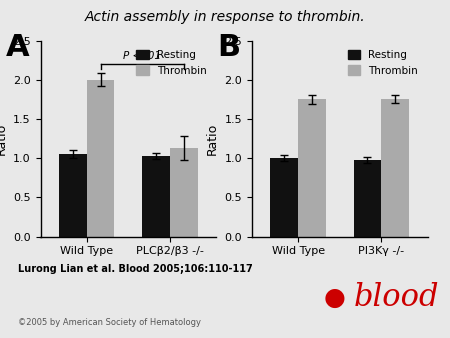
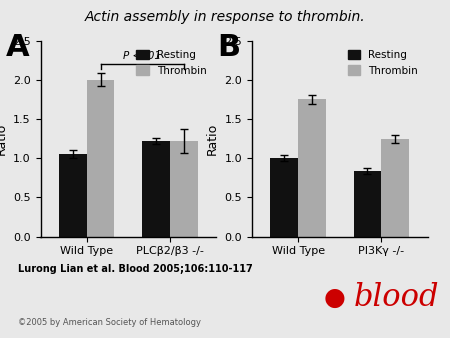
Resting/PLCβ2/β3 -/-: 1.03 -> 1.22
Thrombin/PLCβ2/β3 -/-: 1.13 -> 1.22
Resting/PI3Kγ -/-: 0.98 -> 0.84
Thrombin/PI3Kγ -/-: 1.75 -> 1.24
